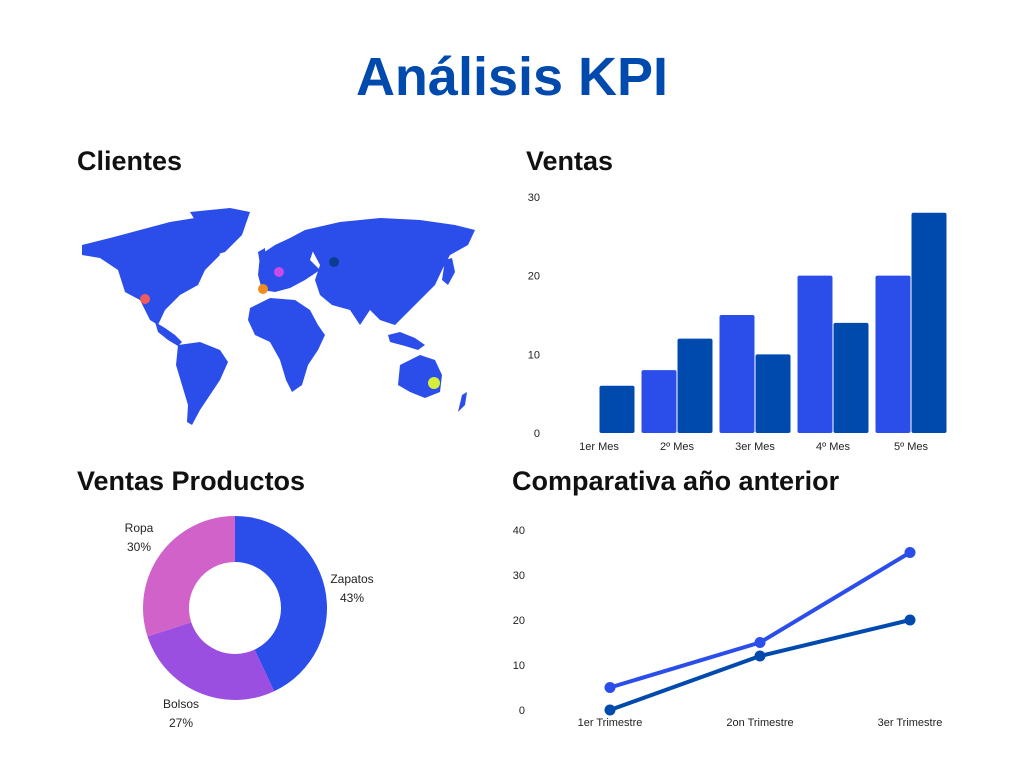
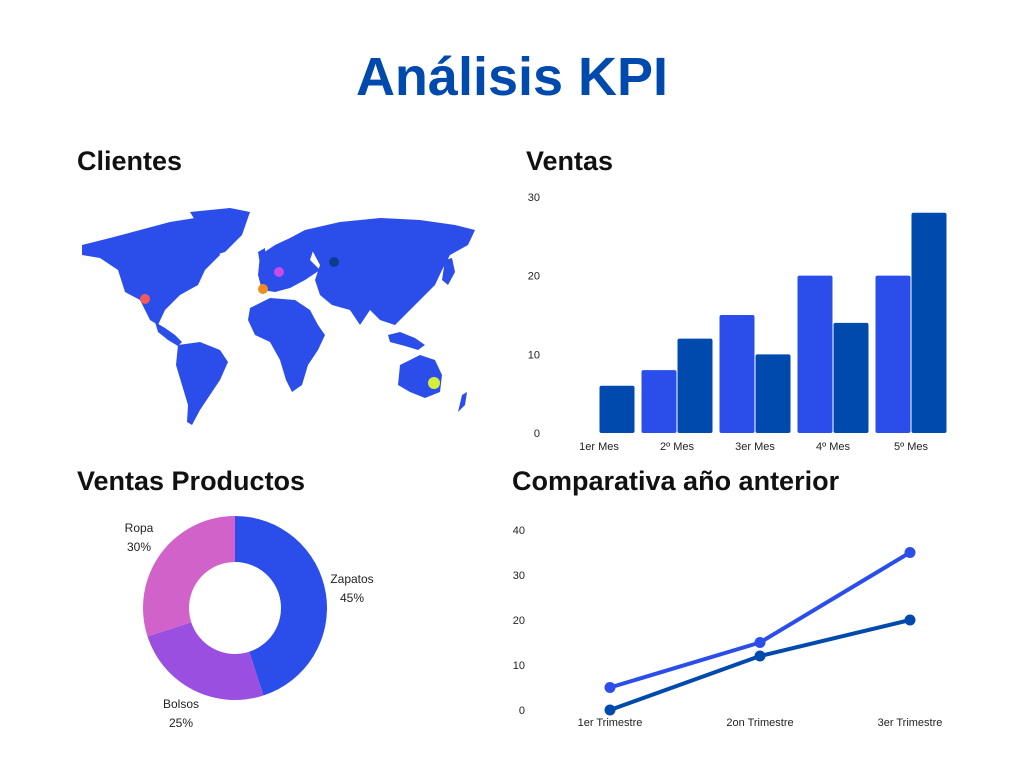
Ventas Productos/Zapatos: 43% -> 45%
Ventas Productos/Bolsos: 27% -> 25%
